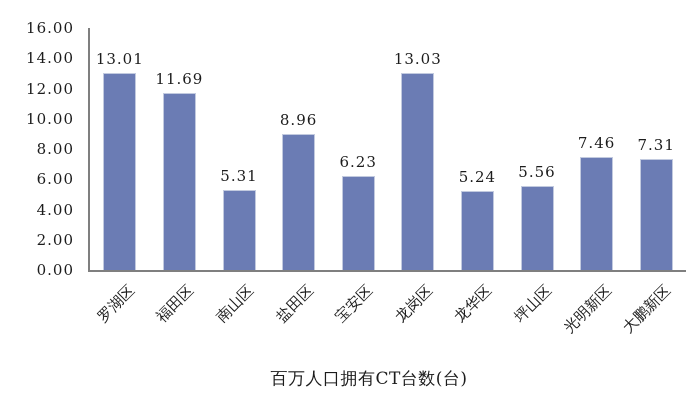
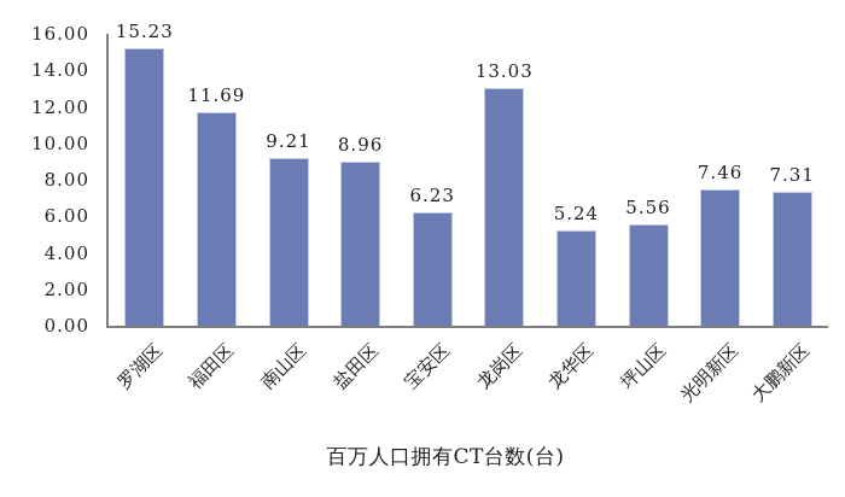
罗湖区: 13.01 -> 15.23
南山区: 5.31 -> 9.21
